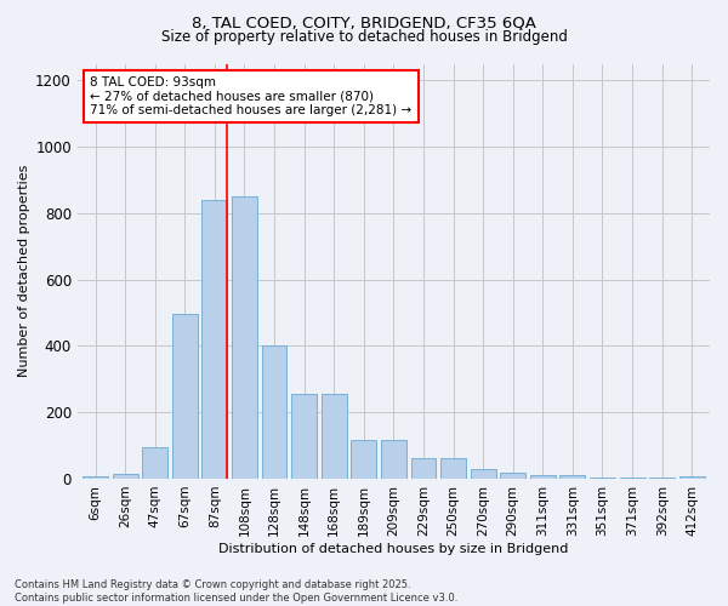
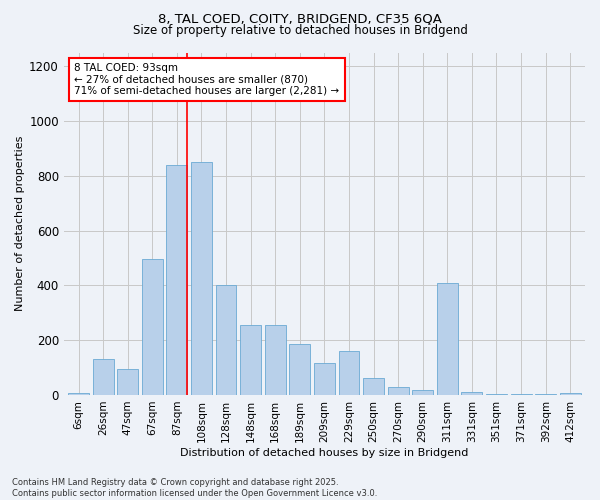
26sqm: 13 -> 130
189sqm: 118 -> 185
229sqm: 63 -> 160
311sqm: 11 -> 410
